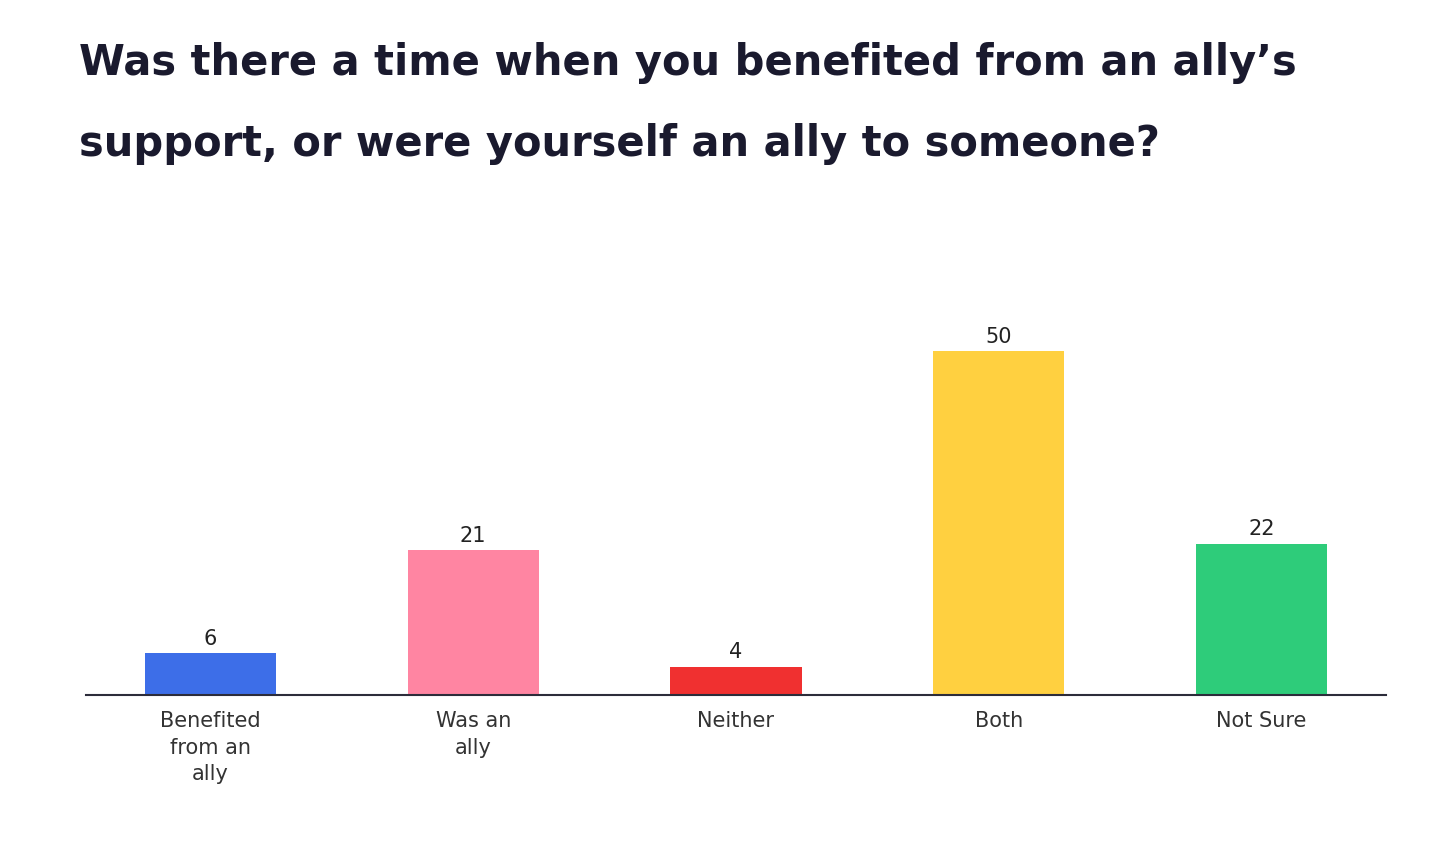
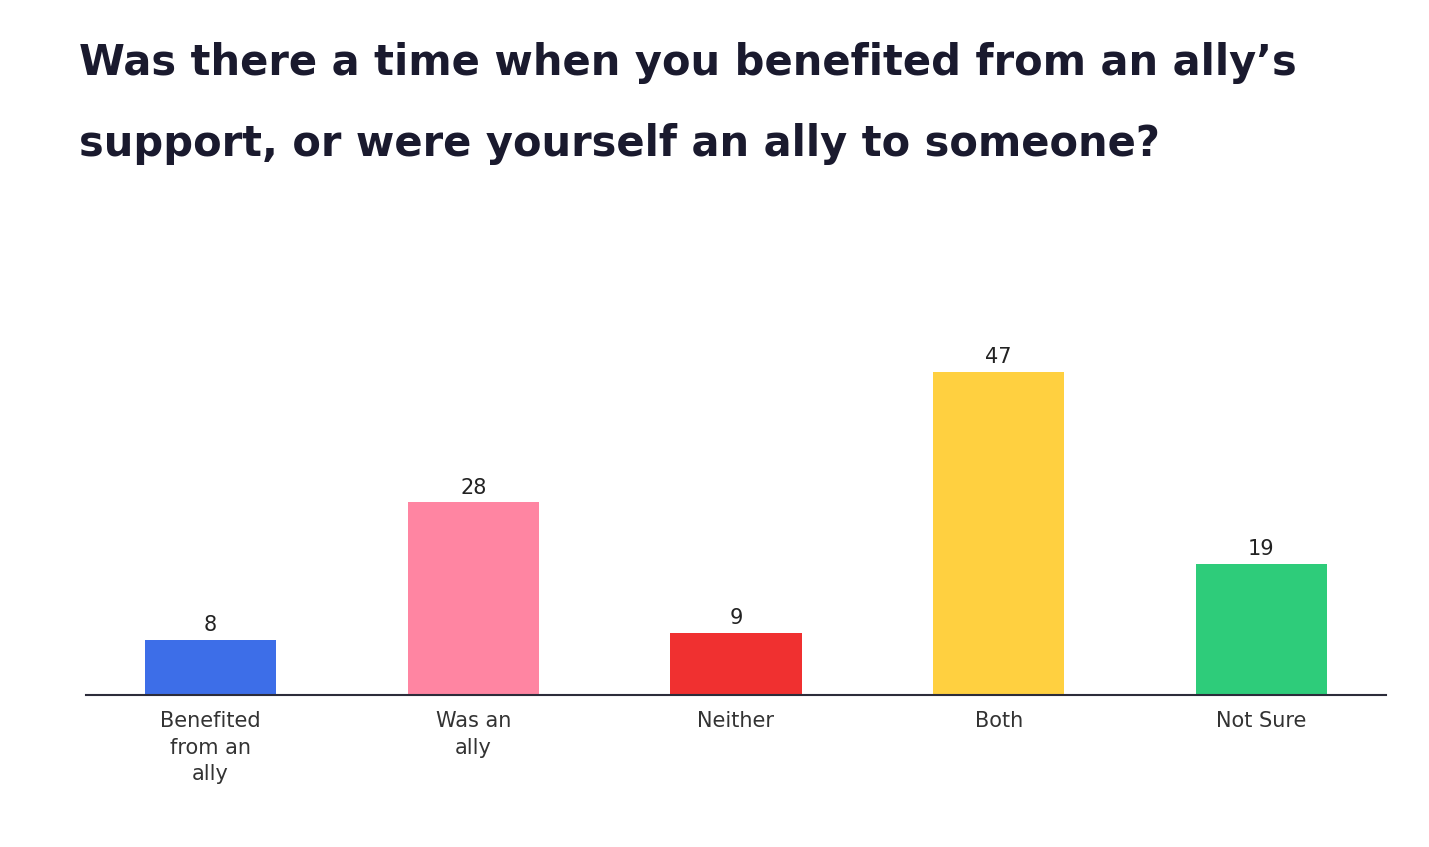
Benefited from an ally: 6 -> 8
Was an ally: 21 -> 28
Neither: 4 -> 9
Both: 50 -> 47
Not Sure: 22 -> 19
